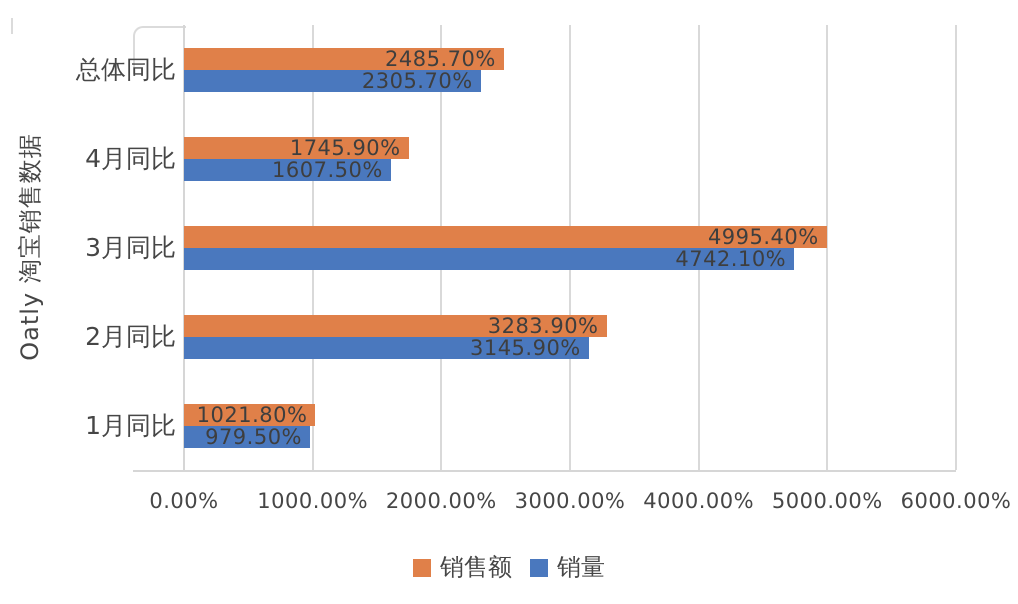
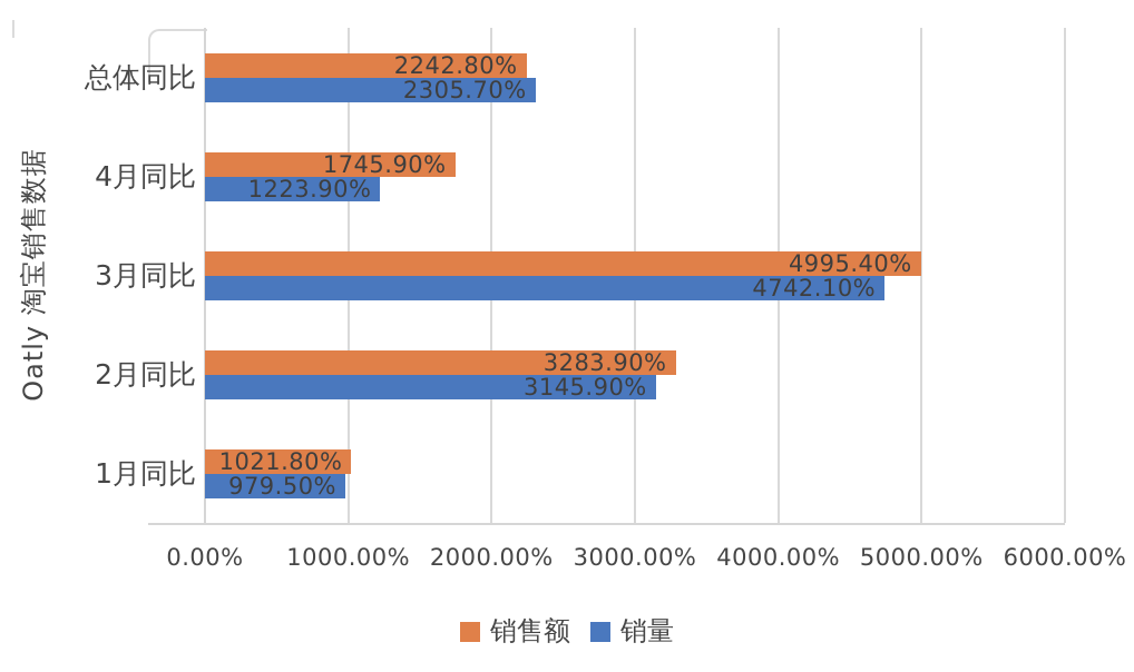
销售额/总体同比: 2485.70% -> 2242.80%
销量/4月同比: 1607.50% -> 1223.90%
